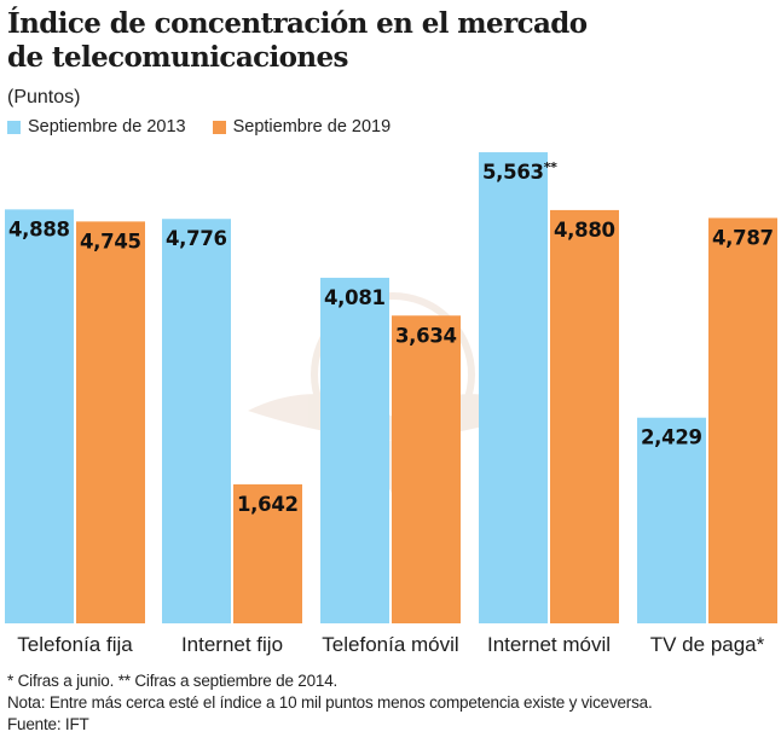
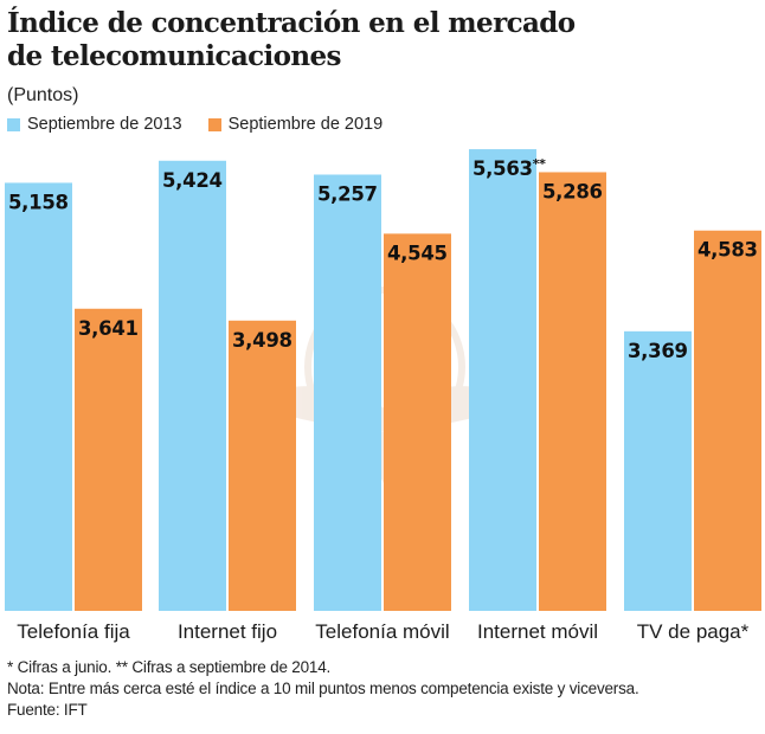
Septiembre de 2013/Telefonía fija: 4,888 -> 5,158
Septiembre de 2019/Telefonía fija: 4,745 -> 3,641
Septiembre de 2013/Internet fijo: 4,776 -> 5,424
Septiembre de 2019/Internet fijo: 1,642 -> 3,498
Septiembre de 2013/Telefonía móvil: 4,081 -> 5,257
Septiembre de 2019/Telefonía móvil: 3,634 -> 4,545
Septiembre de 2019/Internet móvil: 4,880 -> 5,286
Septiembre de 2013/TV de paga*: 2,429 -> 3,369
Septiembre de 2019/TV de paga*: 4,787 -> 4,583
